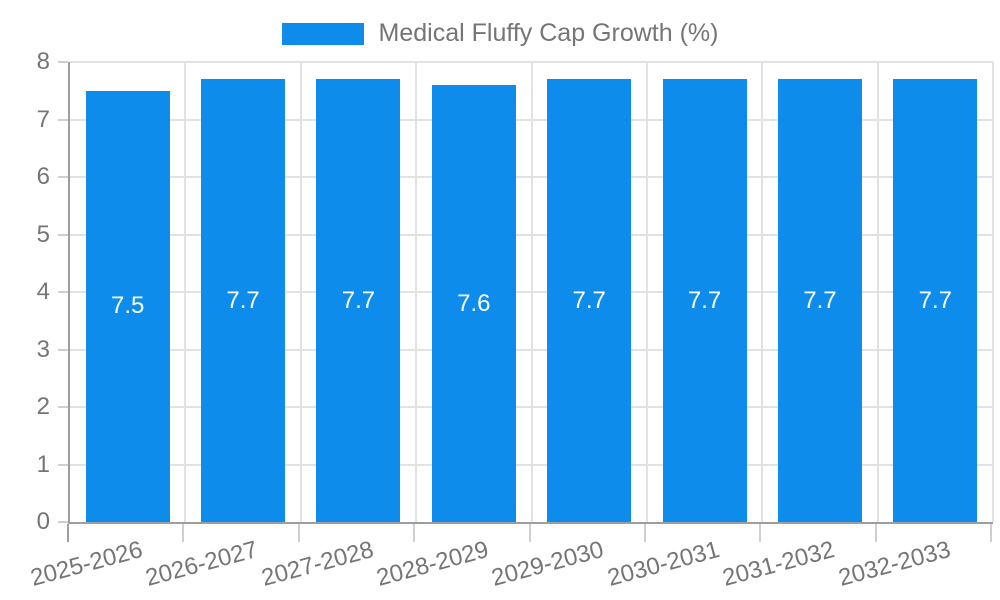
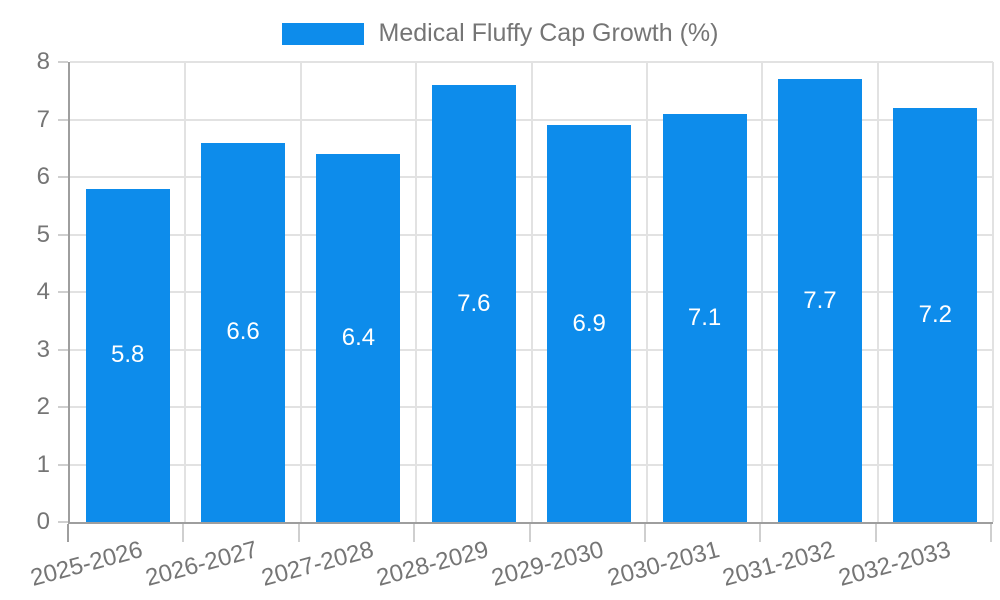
2025-2026: 7.5 -> 5.8
2026-2027: 7.7 -> 6.6
2027-2028: 7.7 -> 6.4
2029-2030: 7.7 -> 6.9
2030-2031: 7.7 -> 7.1
2032-2033: 7.7 -> 7.2
